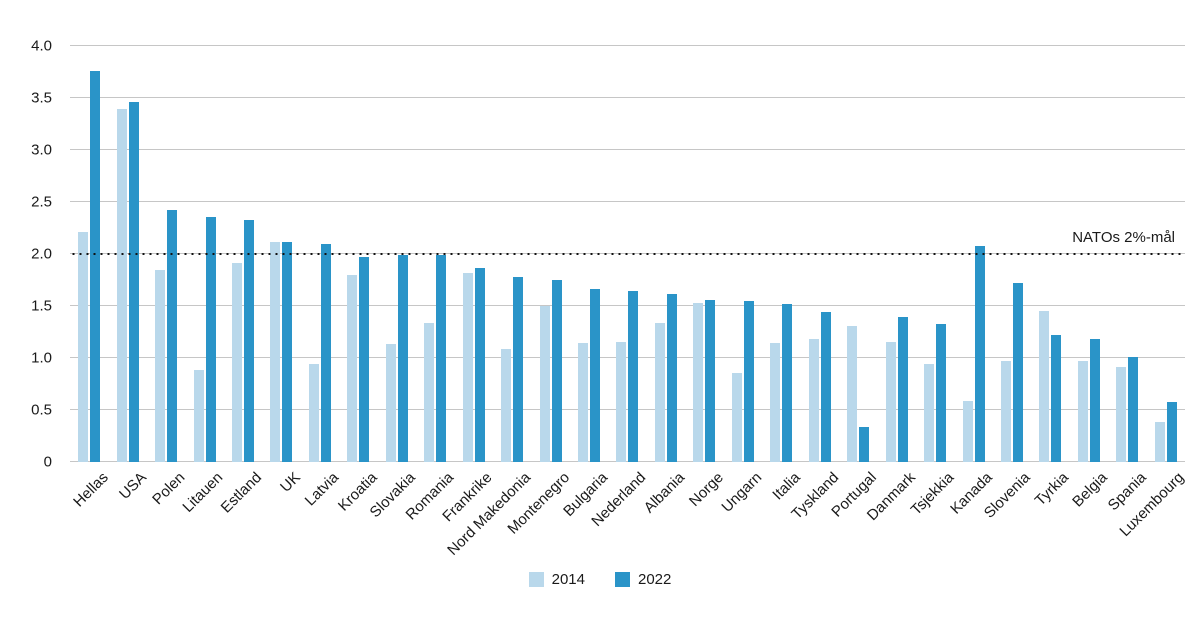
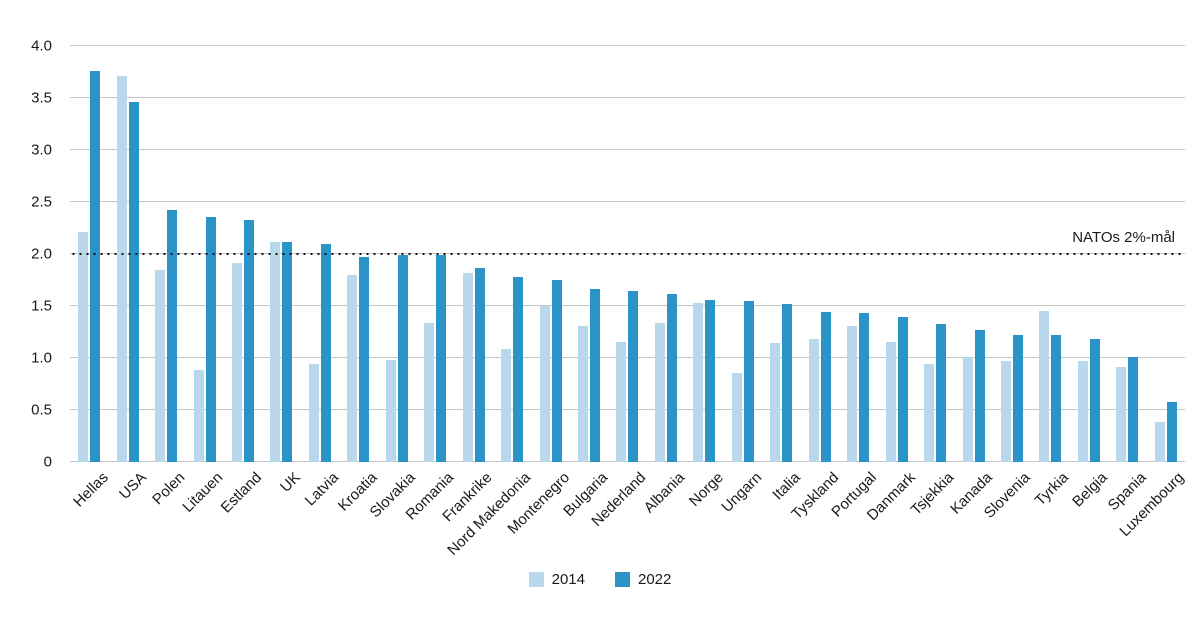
2014/USA: 3.39 -> 3.71
2014/Slovakia: 1.13 -> 0.98
2014/Bulgaria: 1.14 -> 1.31
2022/Portugal: 0.34 -> 1.43
2014/Kanada: 0.59 -> 1.01
2022/Kanada: 2.08 -> 1.27
2022/Slovenia: 1.72 -> 1.22
